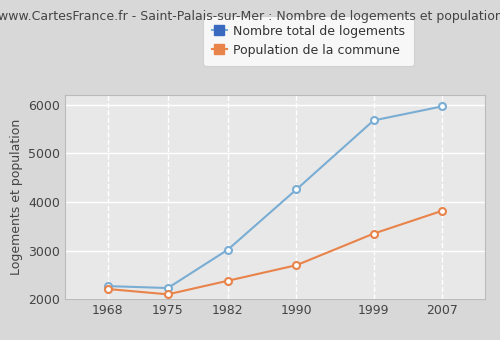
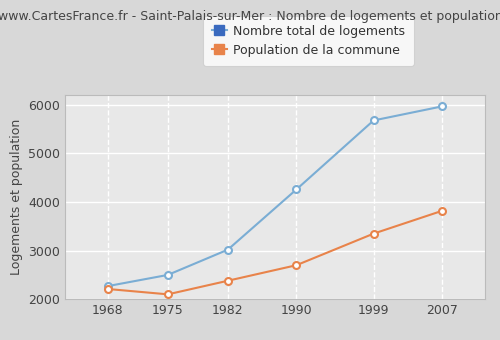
Nombre total de logements/1975: 2230 -> 2500
